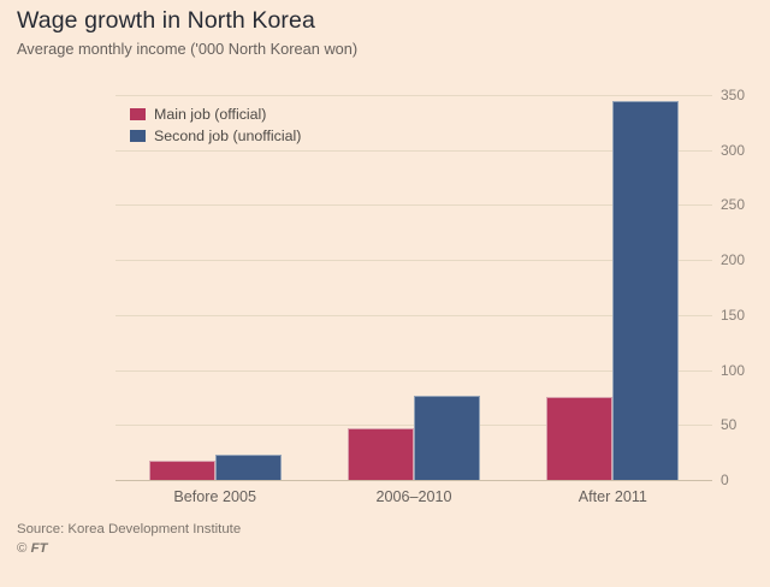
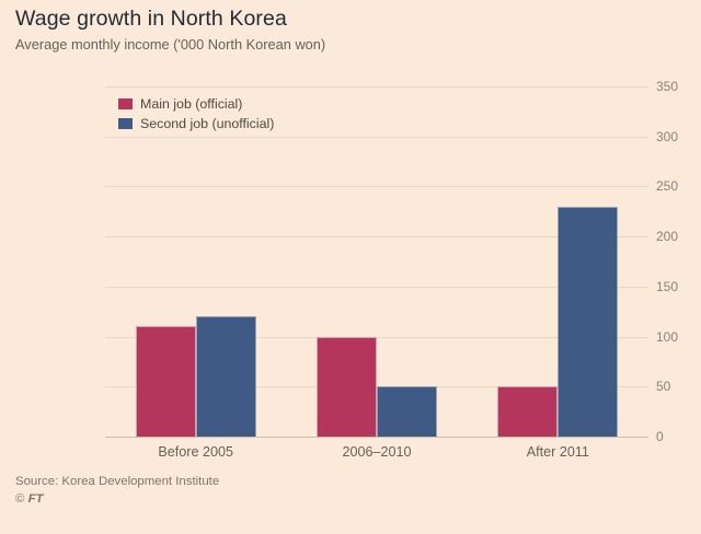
Main job (official)/Before 2005: 20 -> 110
Second job (unofficial)/Before 2005: 20 -> 120
Main job (official)/2006–2010: 50 -> 100
Second job (unofficial)/2006–2010: 80 -> 50
Main job (official)/After 2011: 80 -> 50
Second job (unofficial)/After 2011: 340 -> 230
